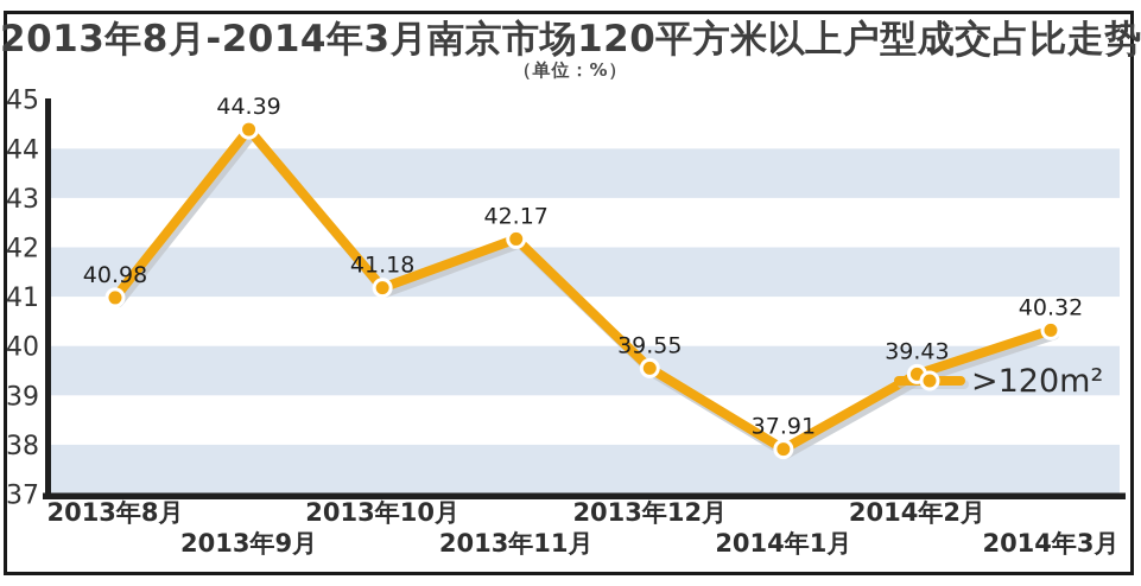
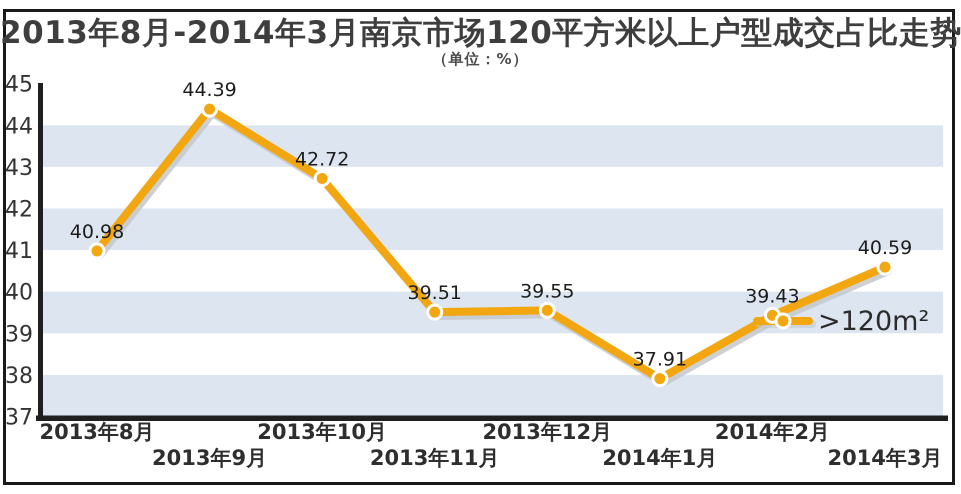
2013年10月: 41.18 -> 42.72
2013年11月: 42.17 -> 39.51
2014年3月: 40.32 -> 40.59
